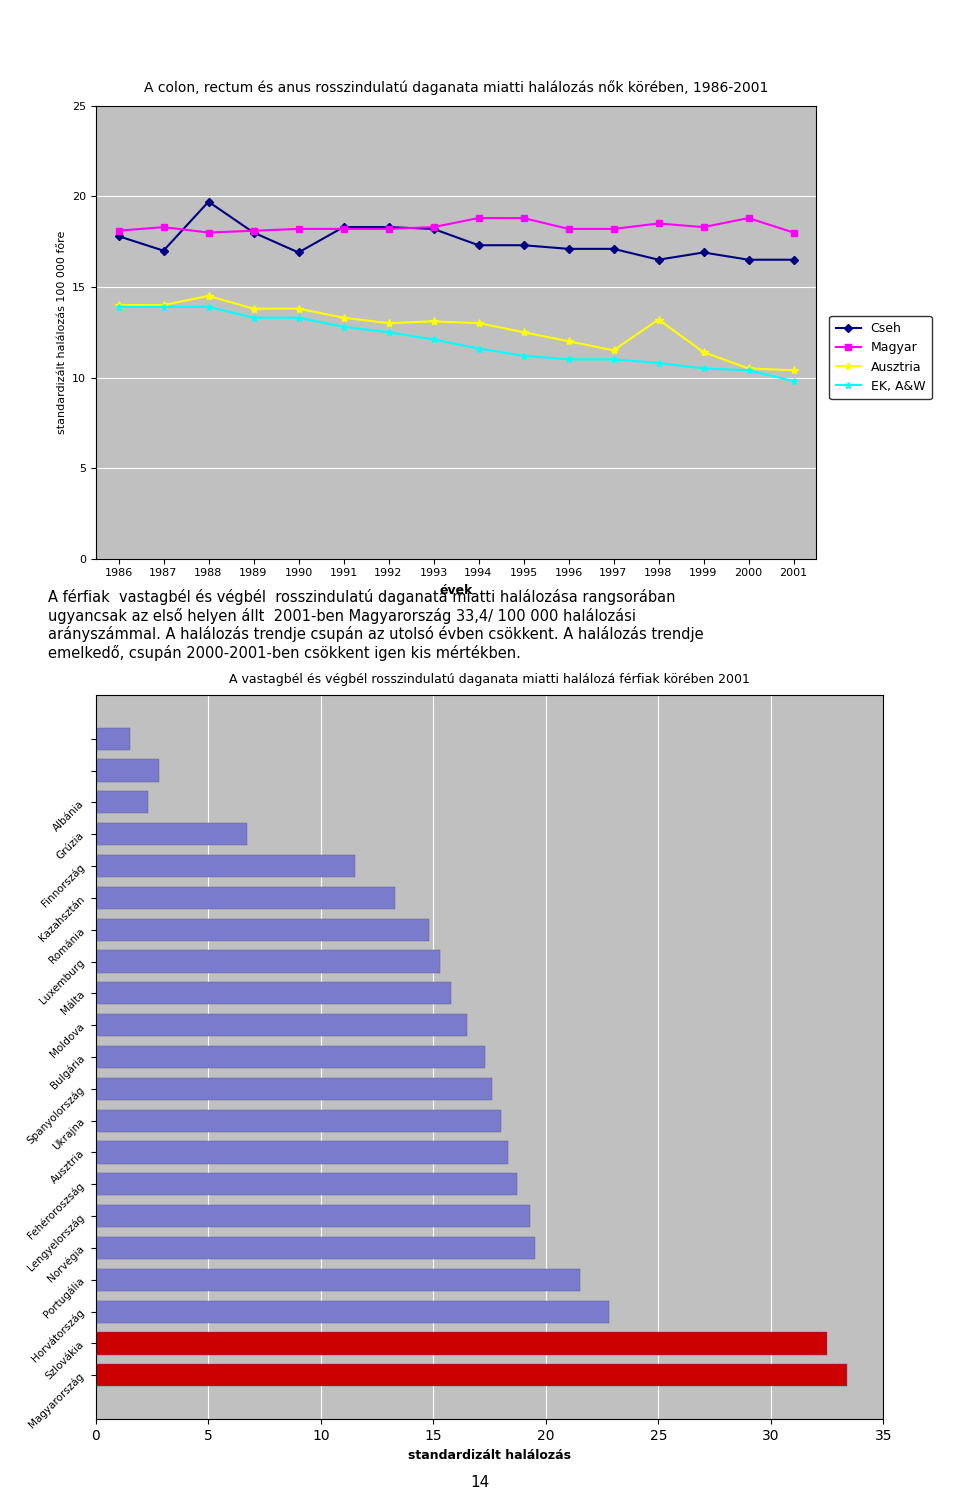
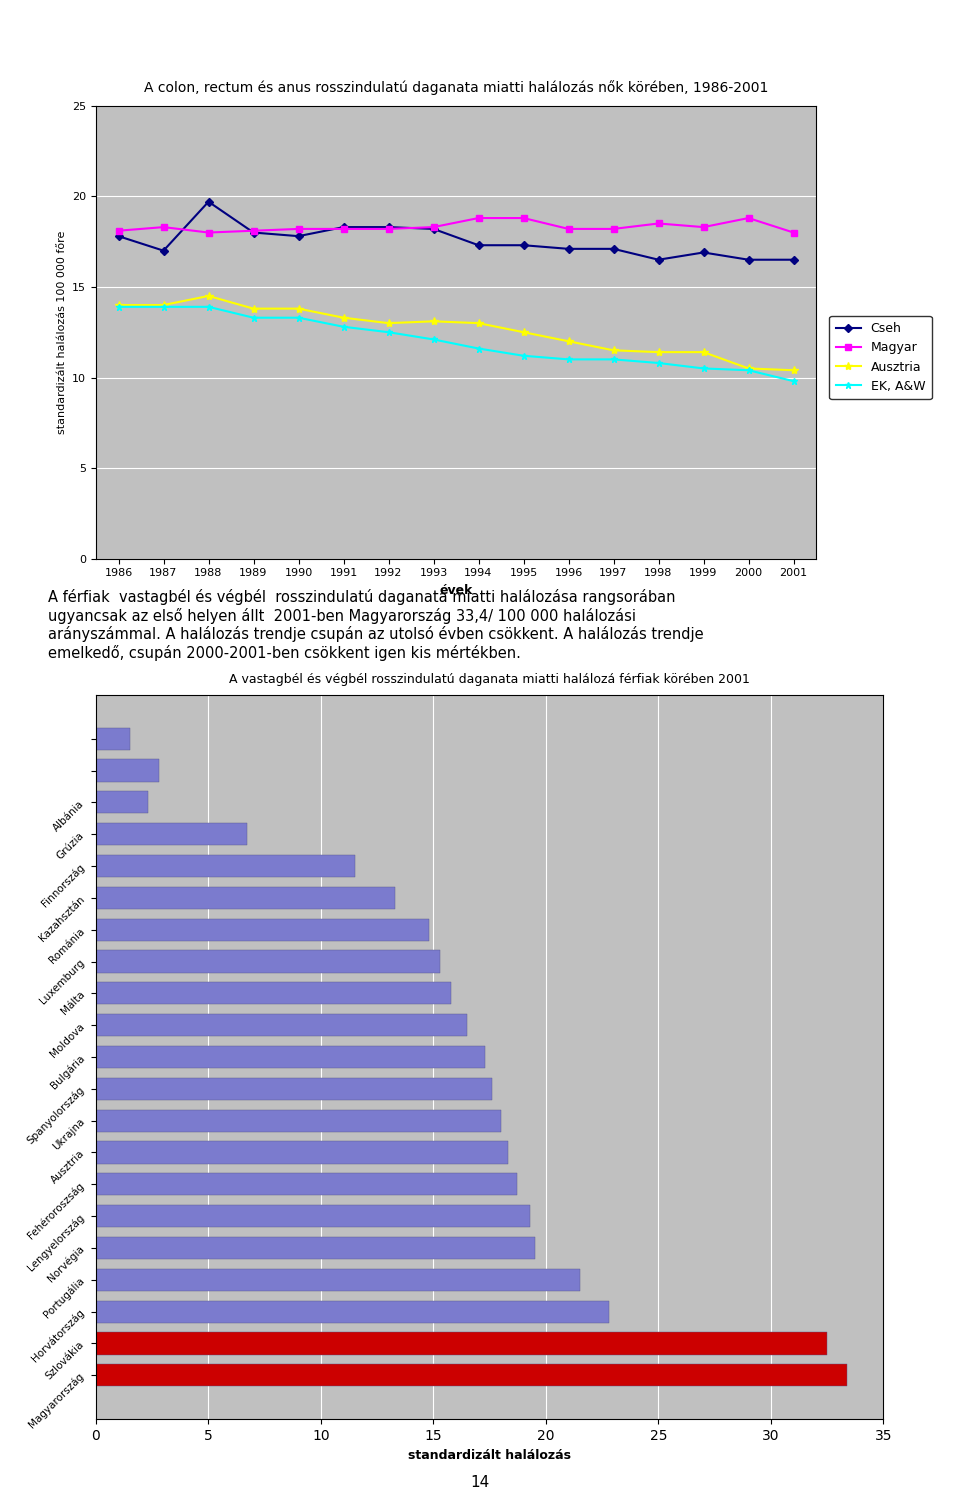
Cseh/1990: 16.9 -> 17.8
Ausztria/1998: 13.2 -> 11.4
